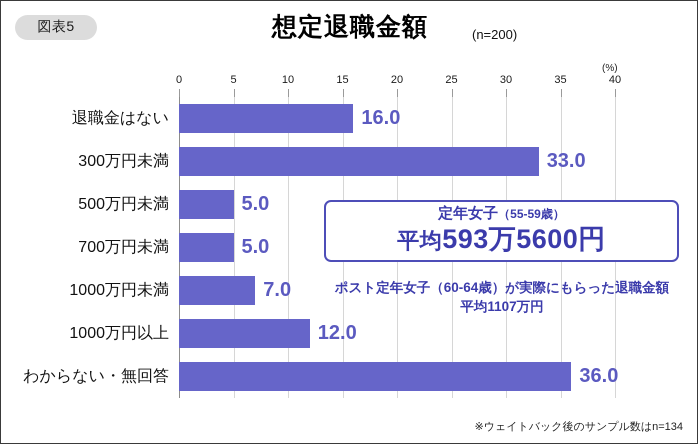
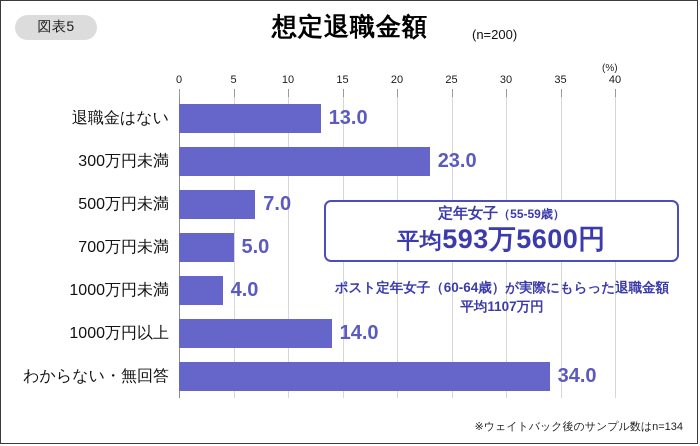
退職金はない: 16.0 -> 13.0
300万円未満: 33.0 -> 23.0
500万円未満: 5.0 -> 7.0
1000万円未満: 7.0 -> 4.0
1000万円以上: 12.0 -> 14.0
わからない・無回答: 36.0 -> 34.0
